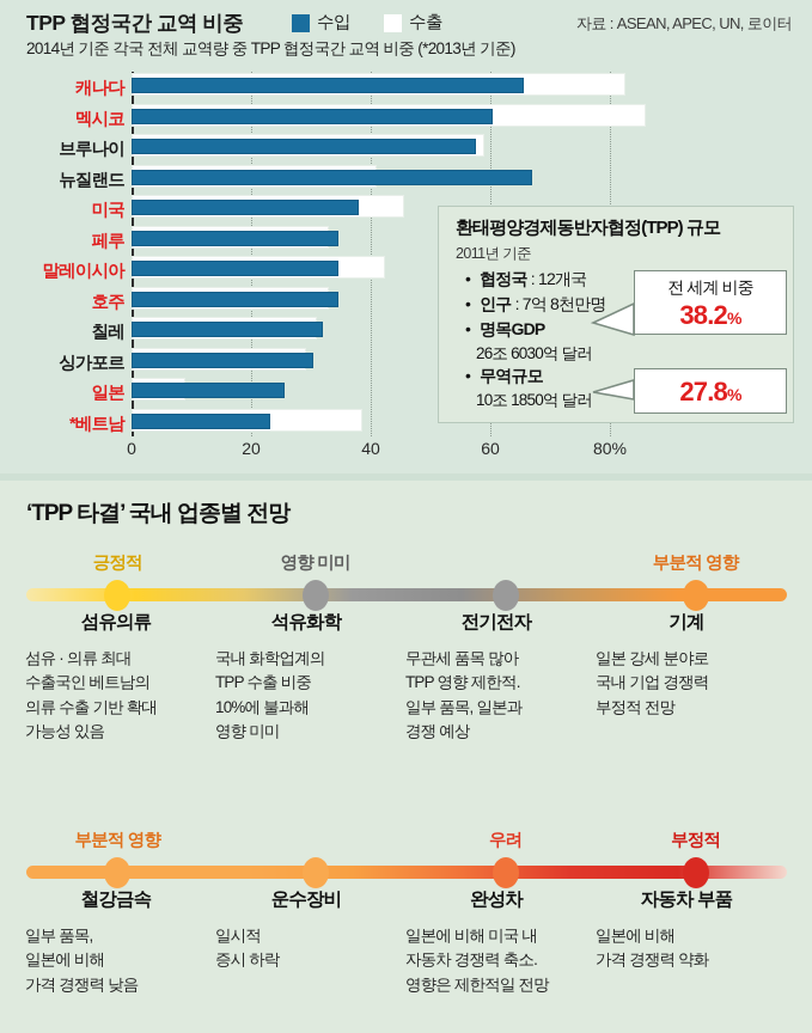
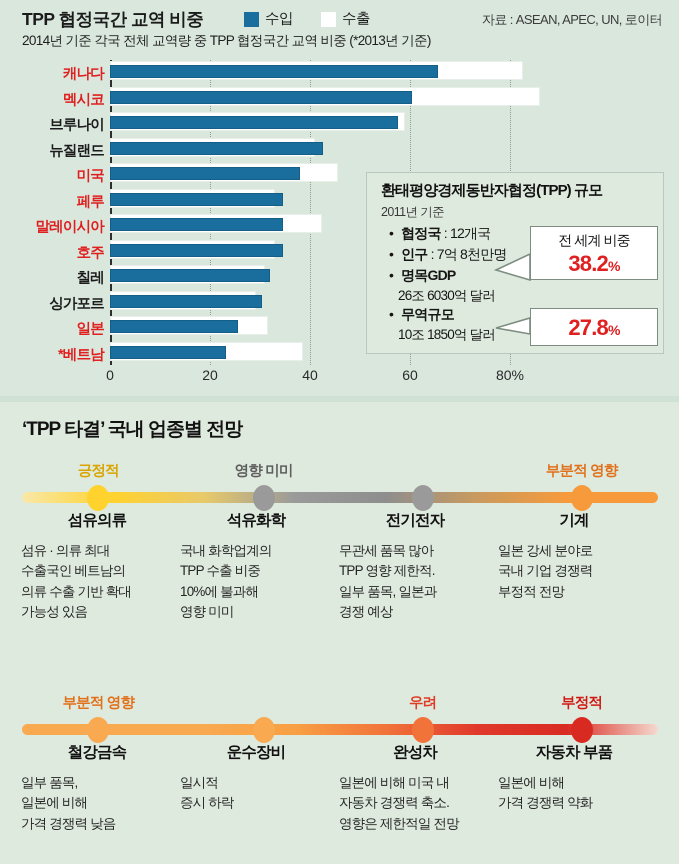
수입/뉴질랜드: 67% -> 43%
수출/일본: 9% -> 32%
